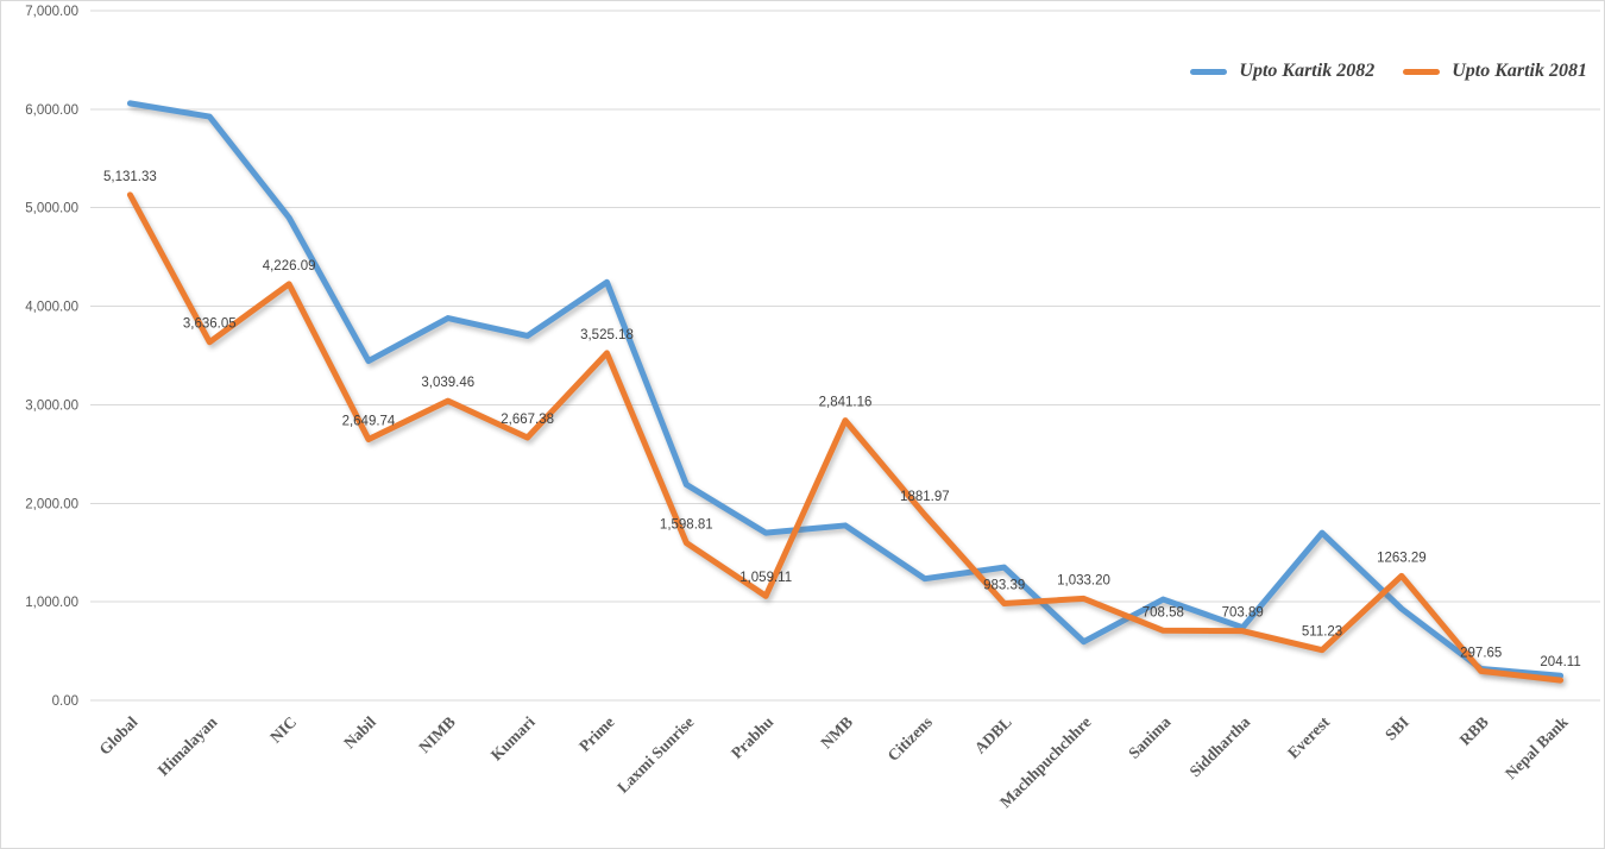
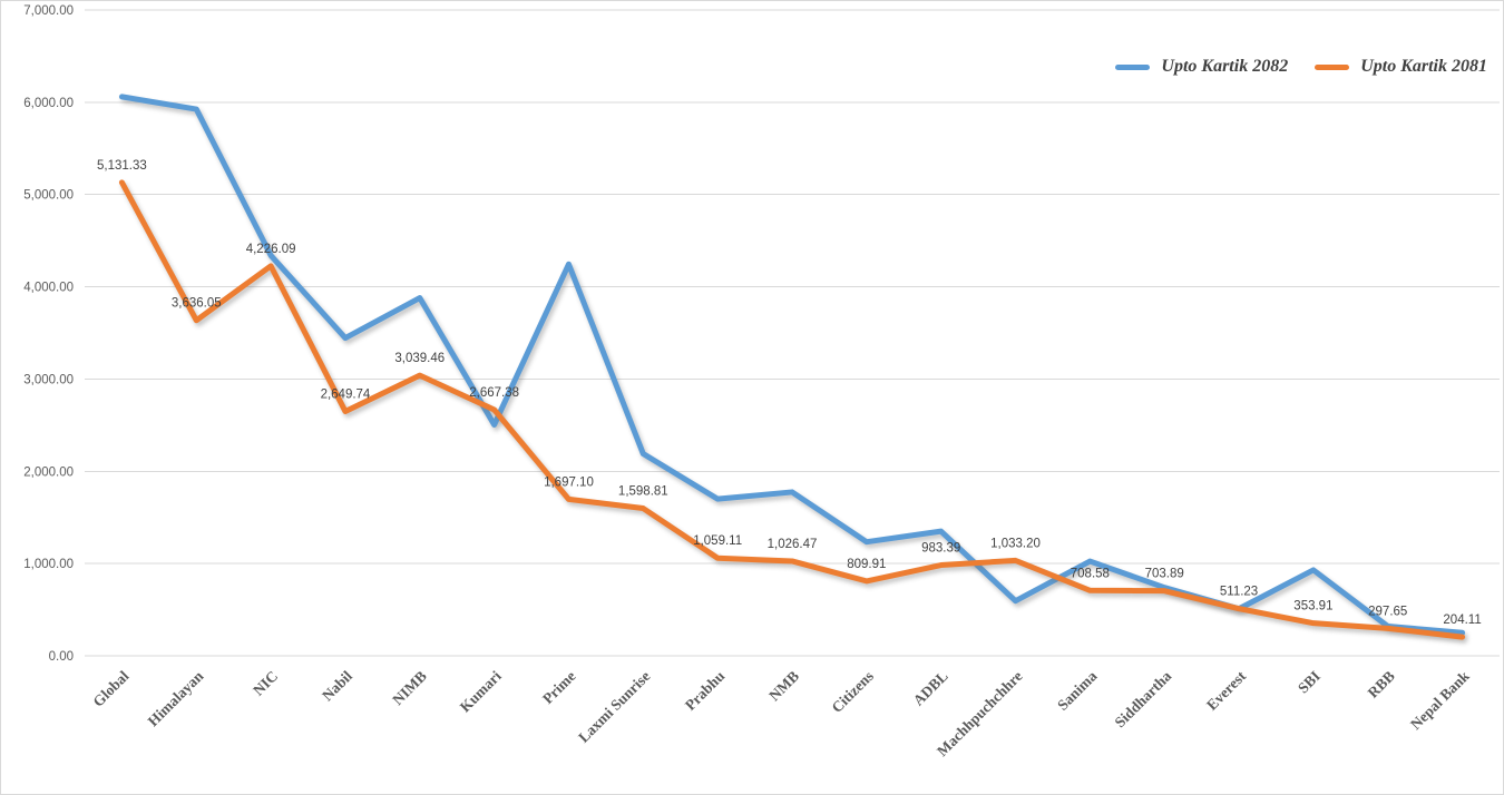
Upto Kartik 2082/NIC: 4900 -> 4300
Upto Kartik 2082/Kumari: 3700 -> 2500
Upto Kartik 2081/Prime: 3,525.18 -> 1,697.10
Upto Kartik 2081/NMB: 2,841.16 -> 1,026.47
Upto Kartik 2081/Citizens: 1881.97 -> 809.91
Upto Kartik 2082/Everest: 1700 -> 500
Upto Kartik 2081/SBI: 1263.29 -> 353.91
